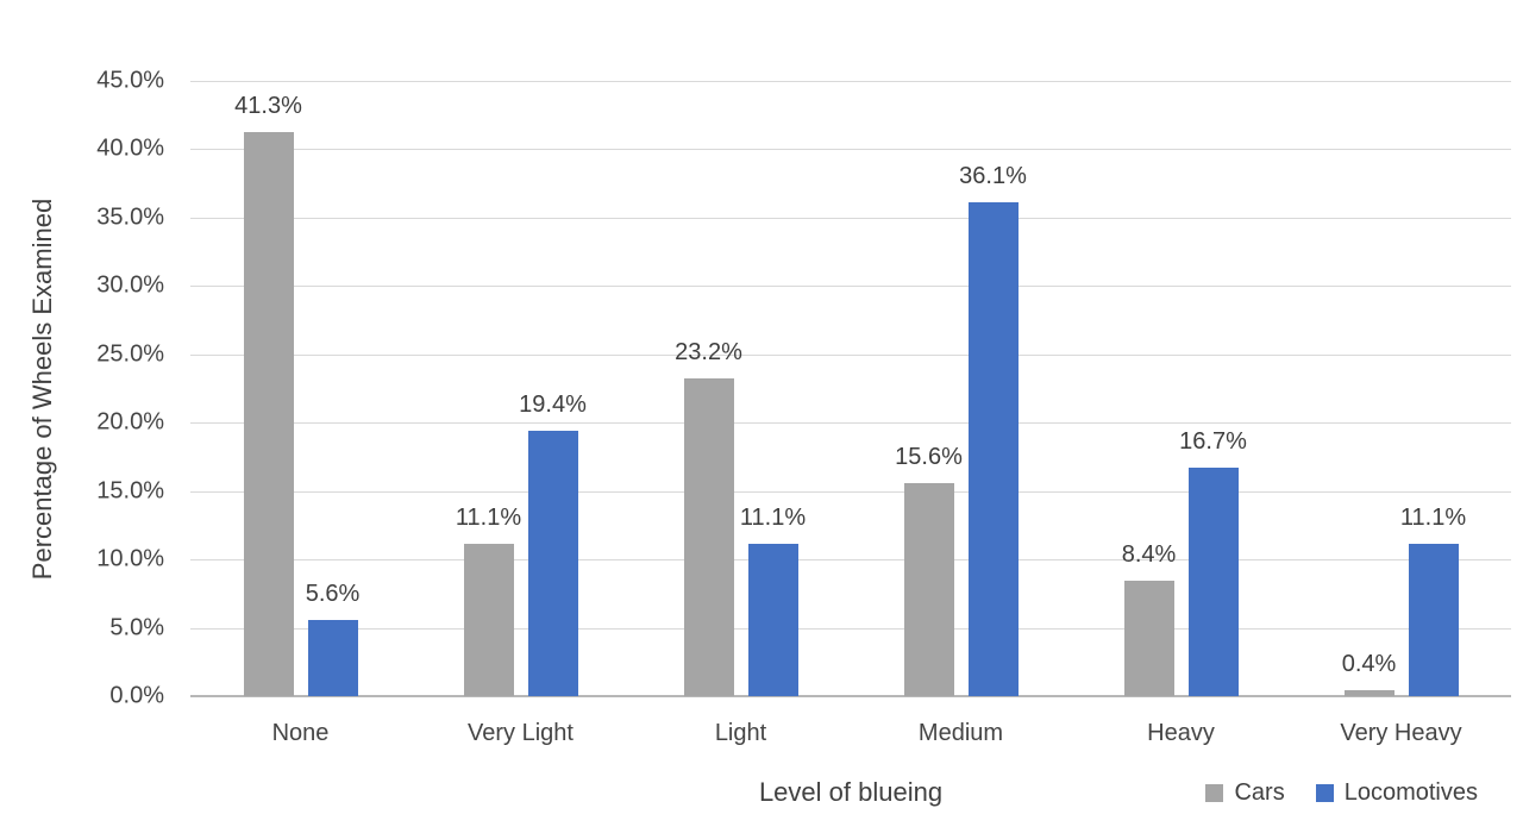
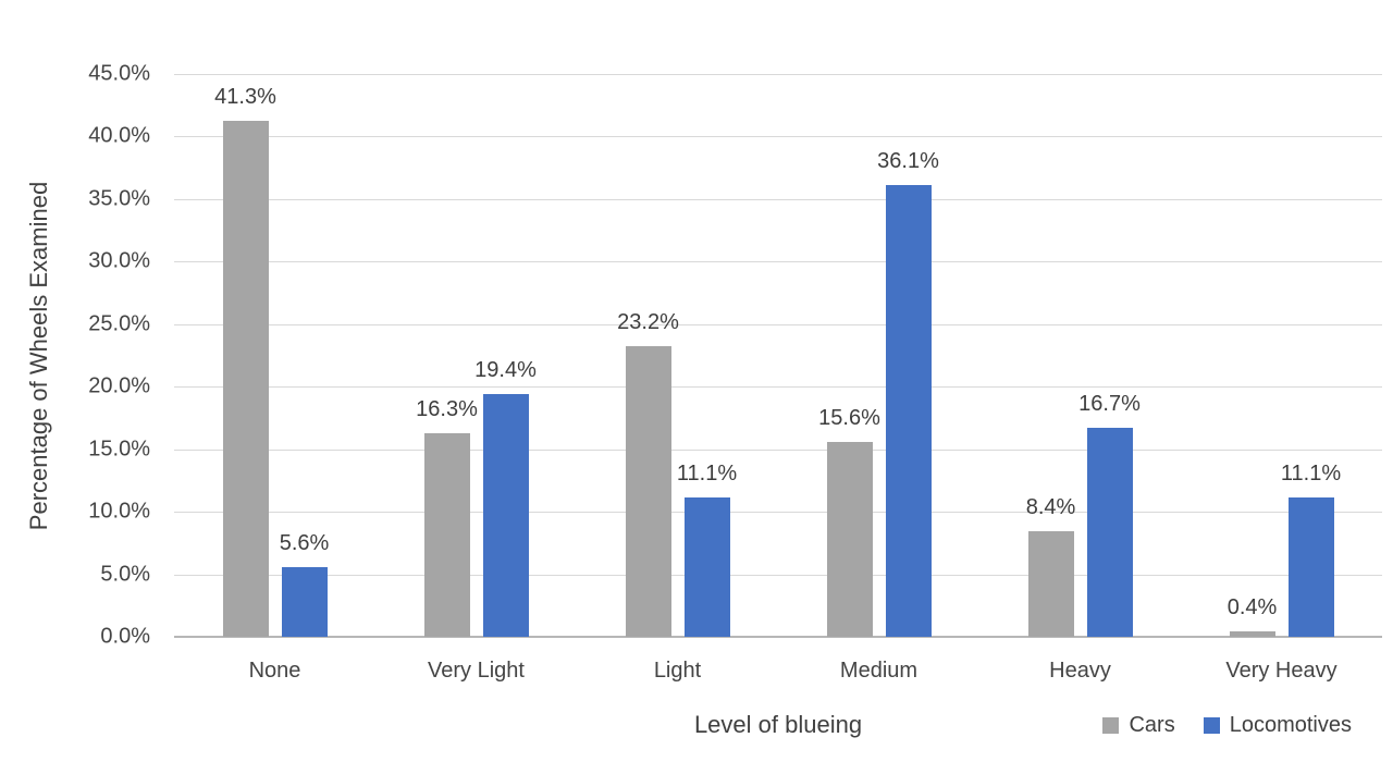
Cars/Very Light: 11.1% -> 16.3%
